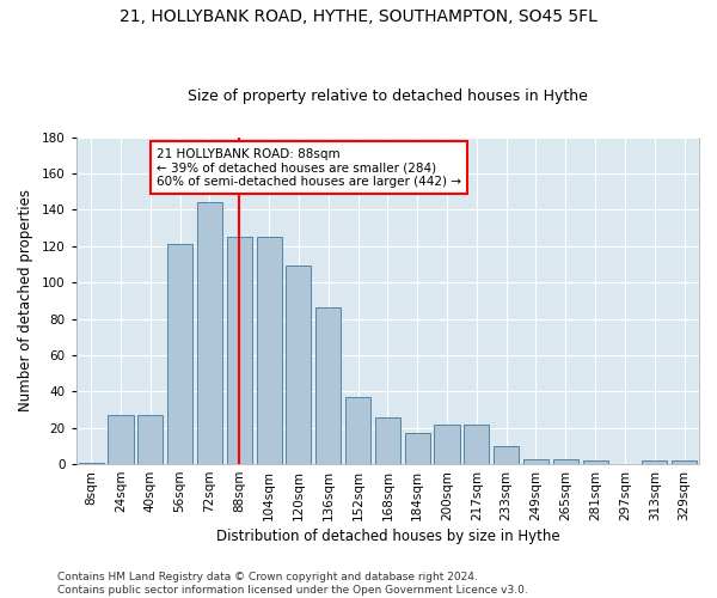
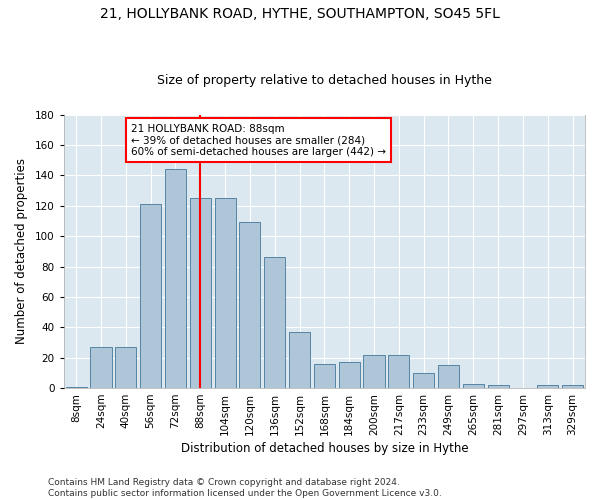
168sqm: 26 -> 16
249sqm: 3 -> 15
